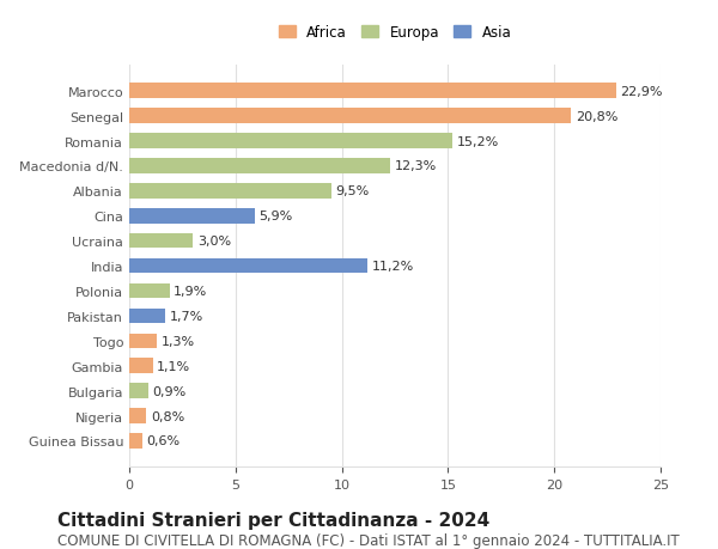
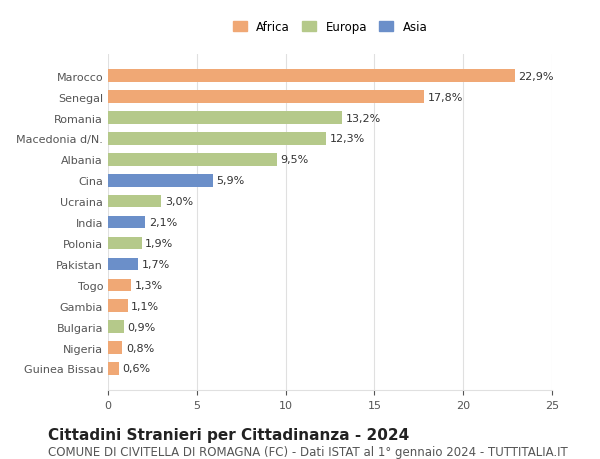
Senegal: 20,8% -> 17,8%
Romania: 15,2% -> 13,2%
India: 11,2% -> 2,1%
